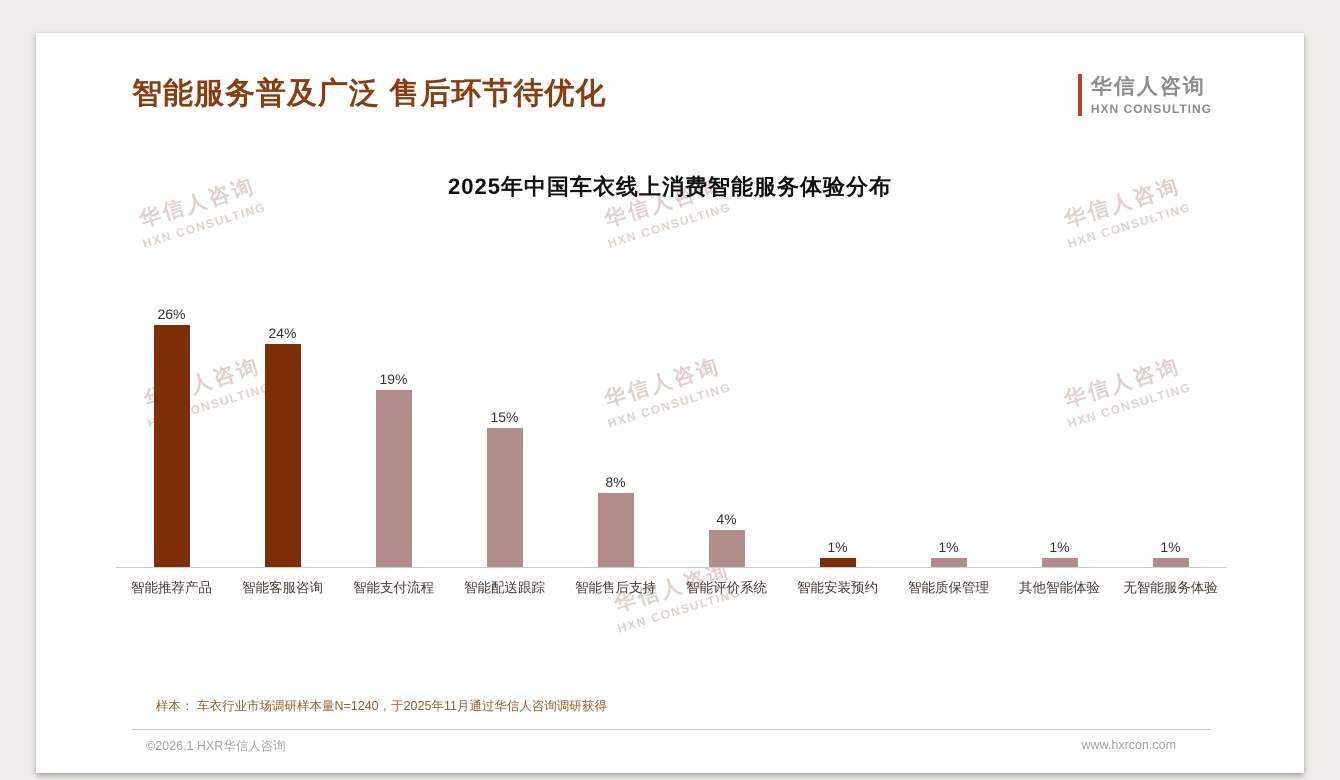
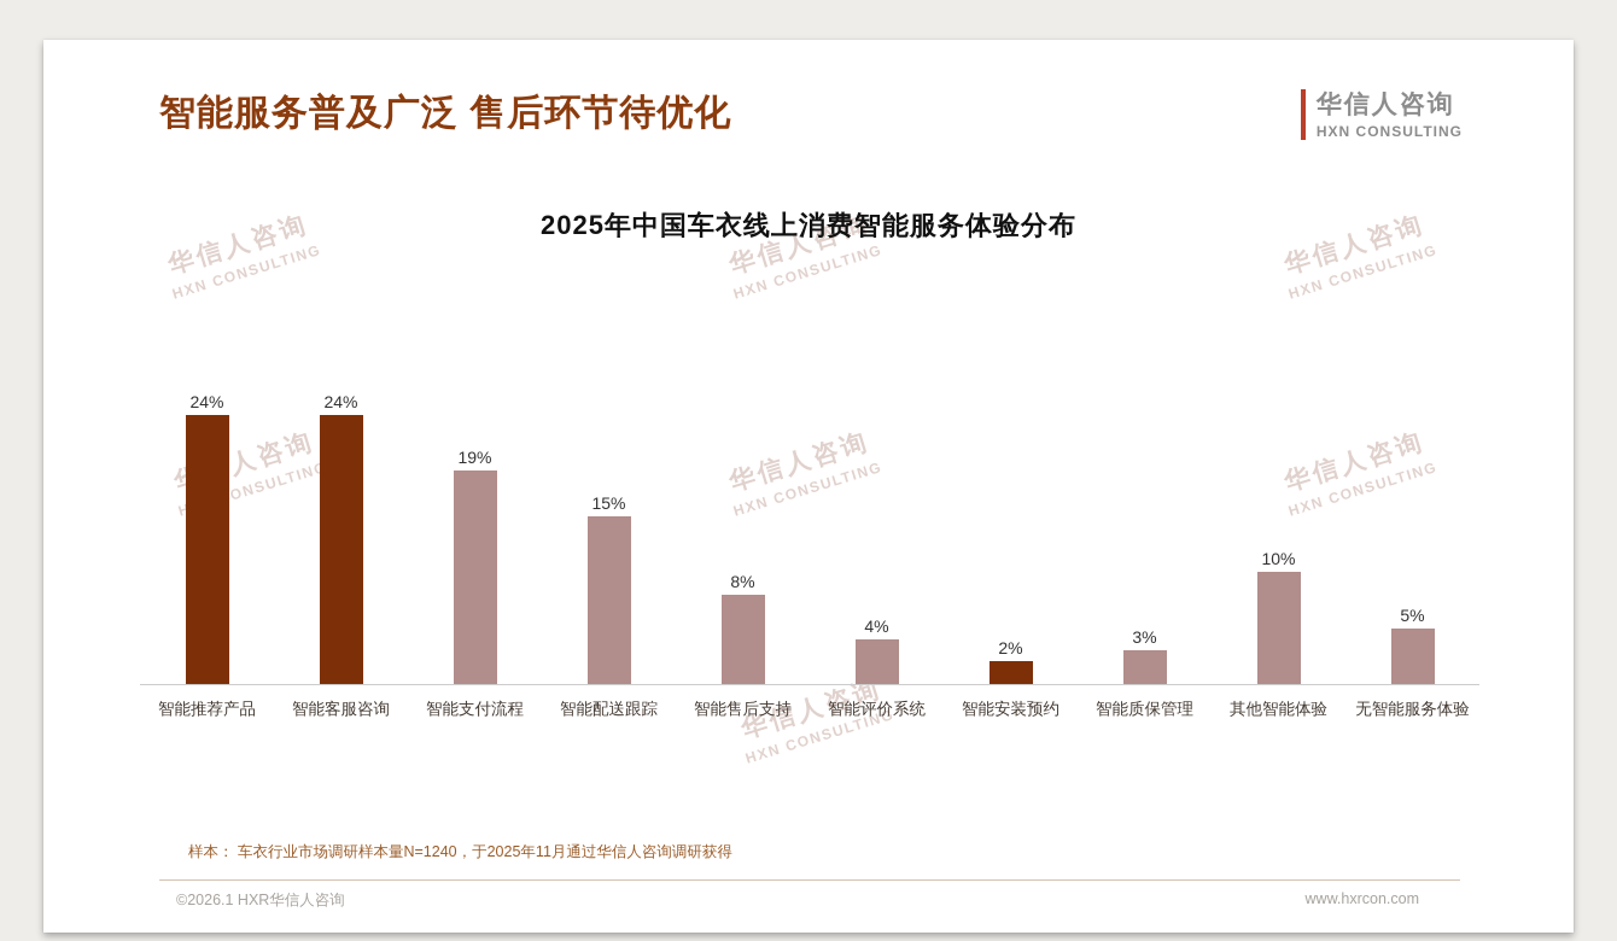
智能推荐产品: 26% -> 24%
智能安装预约: 1% -> 2%
智能质保管理: 1% -> 3%
其他智能体验: 1% -> 10%
无智能服务体验: 1% -> 5%
